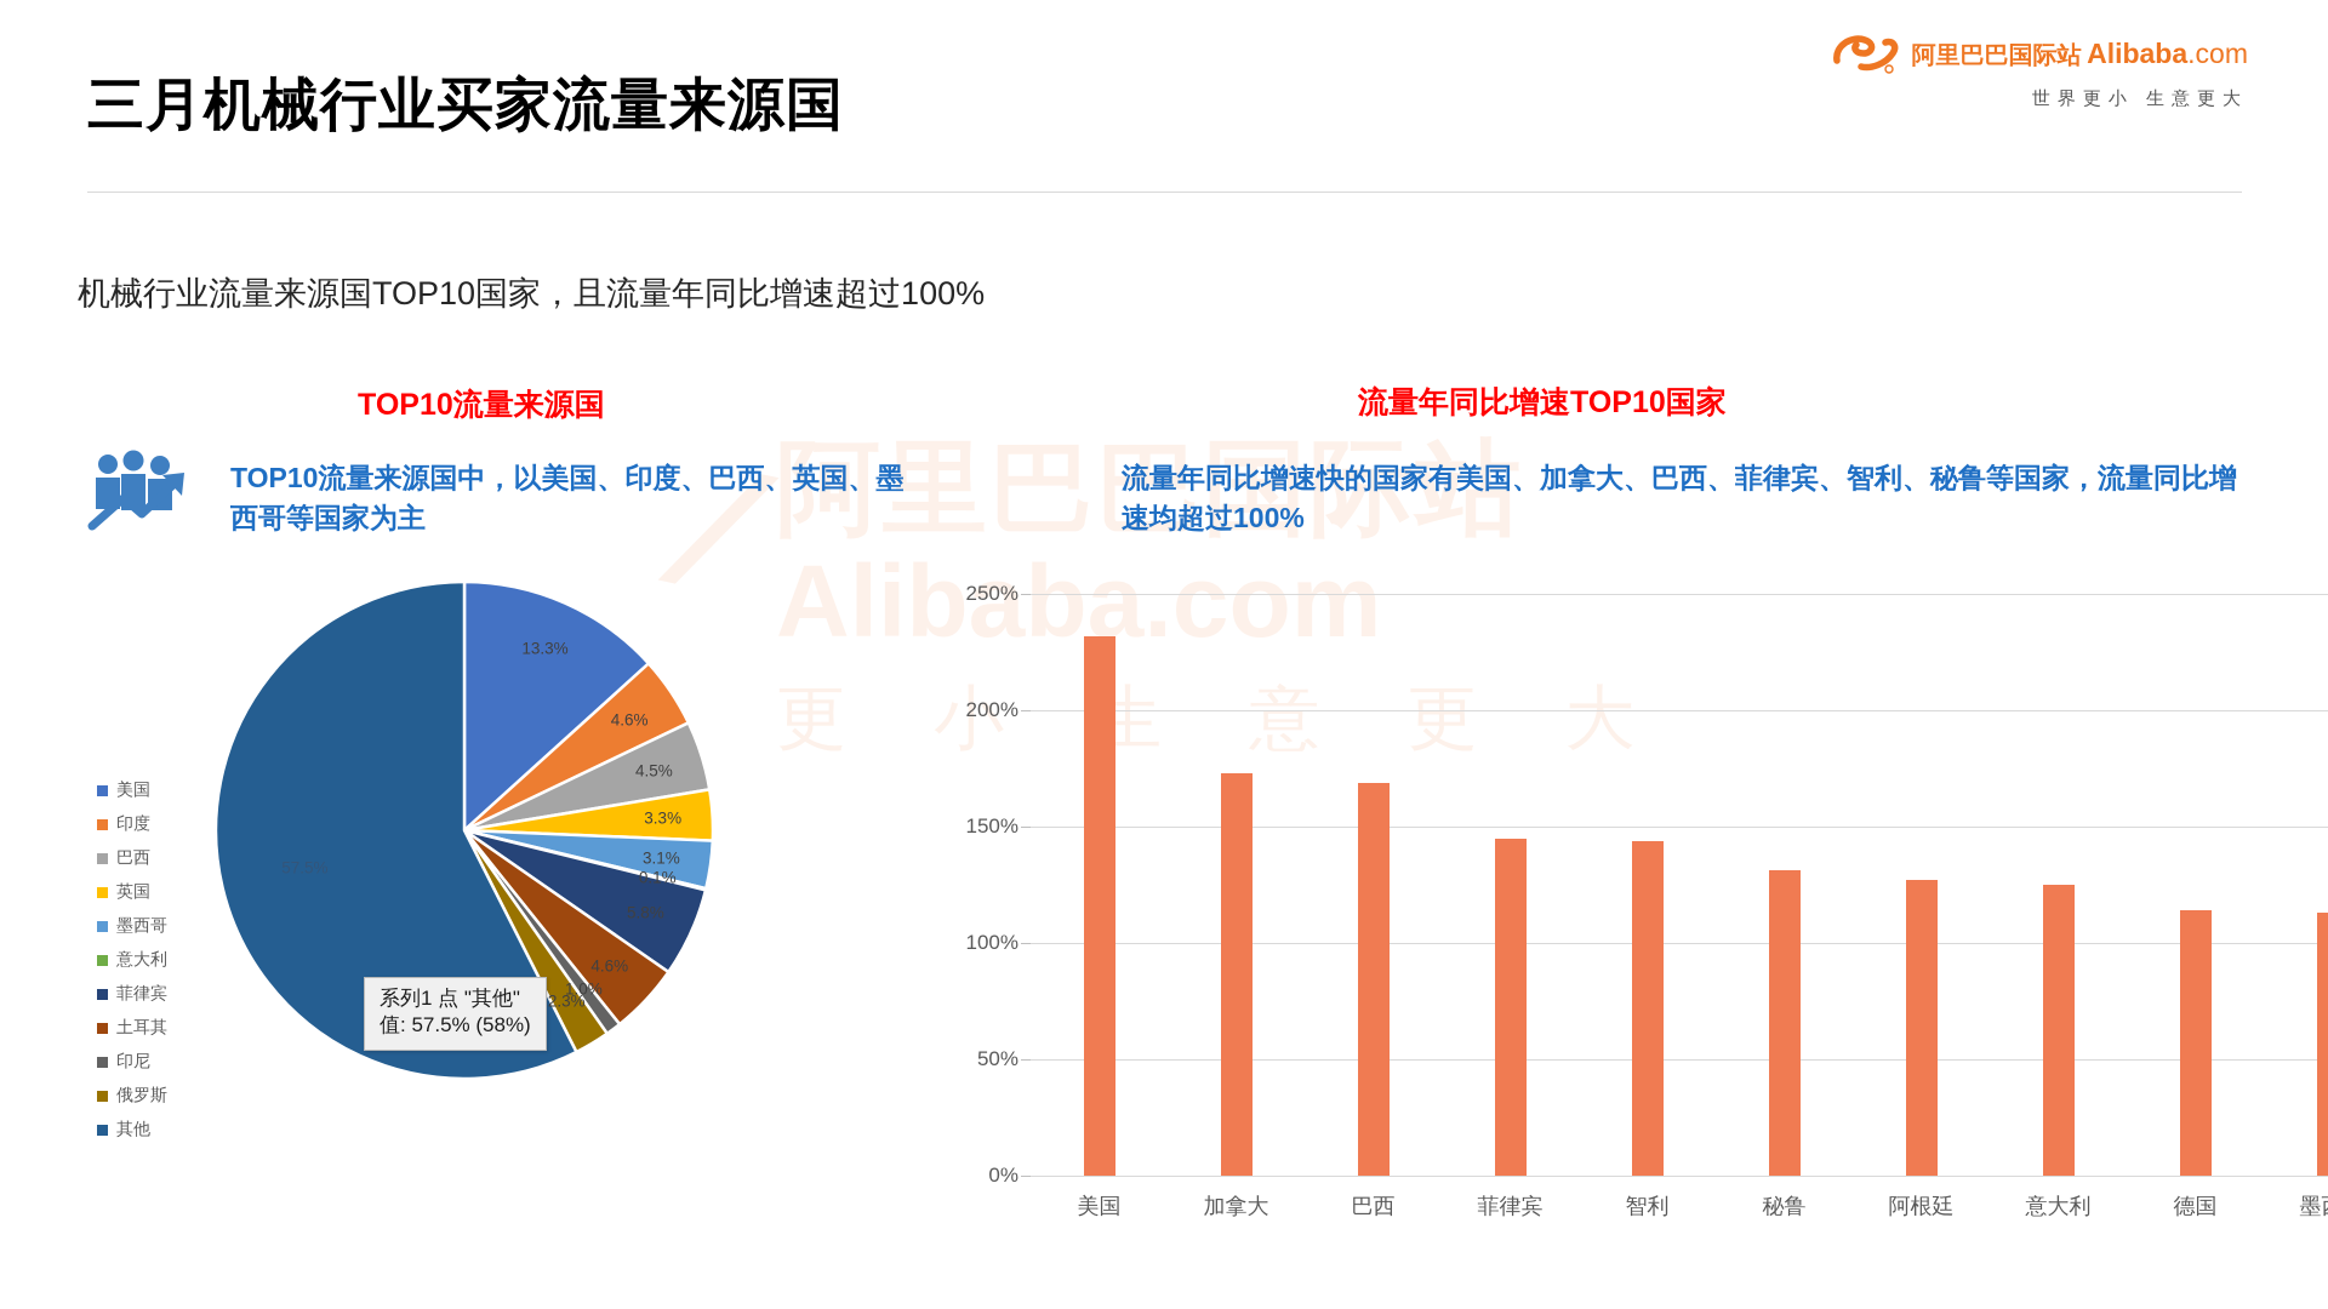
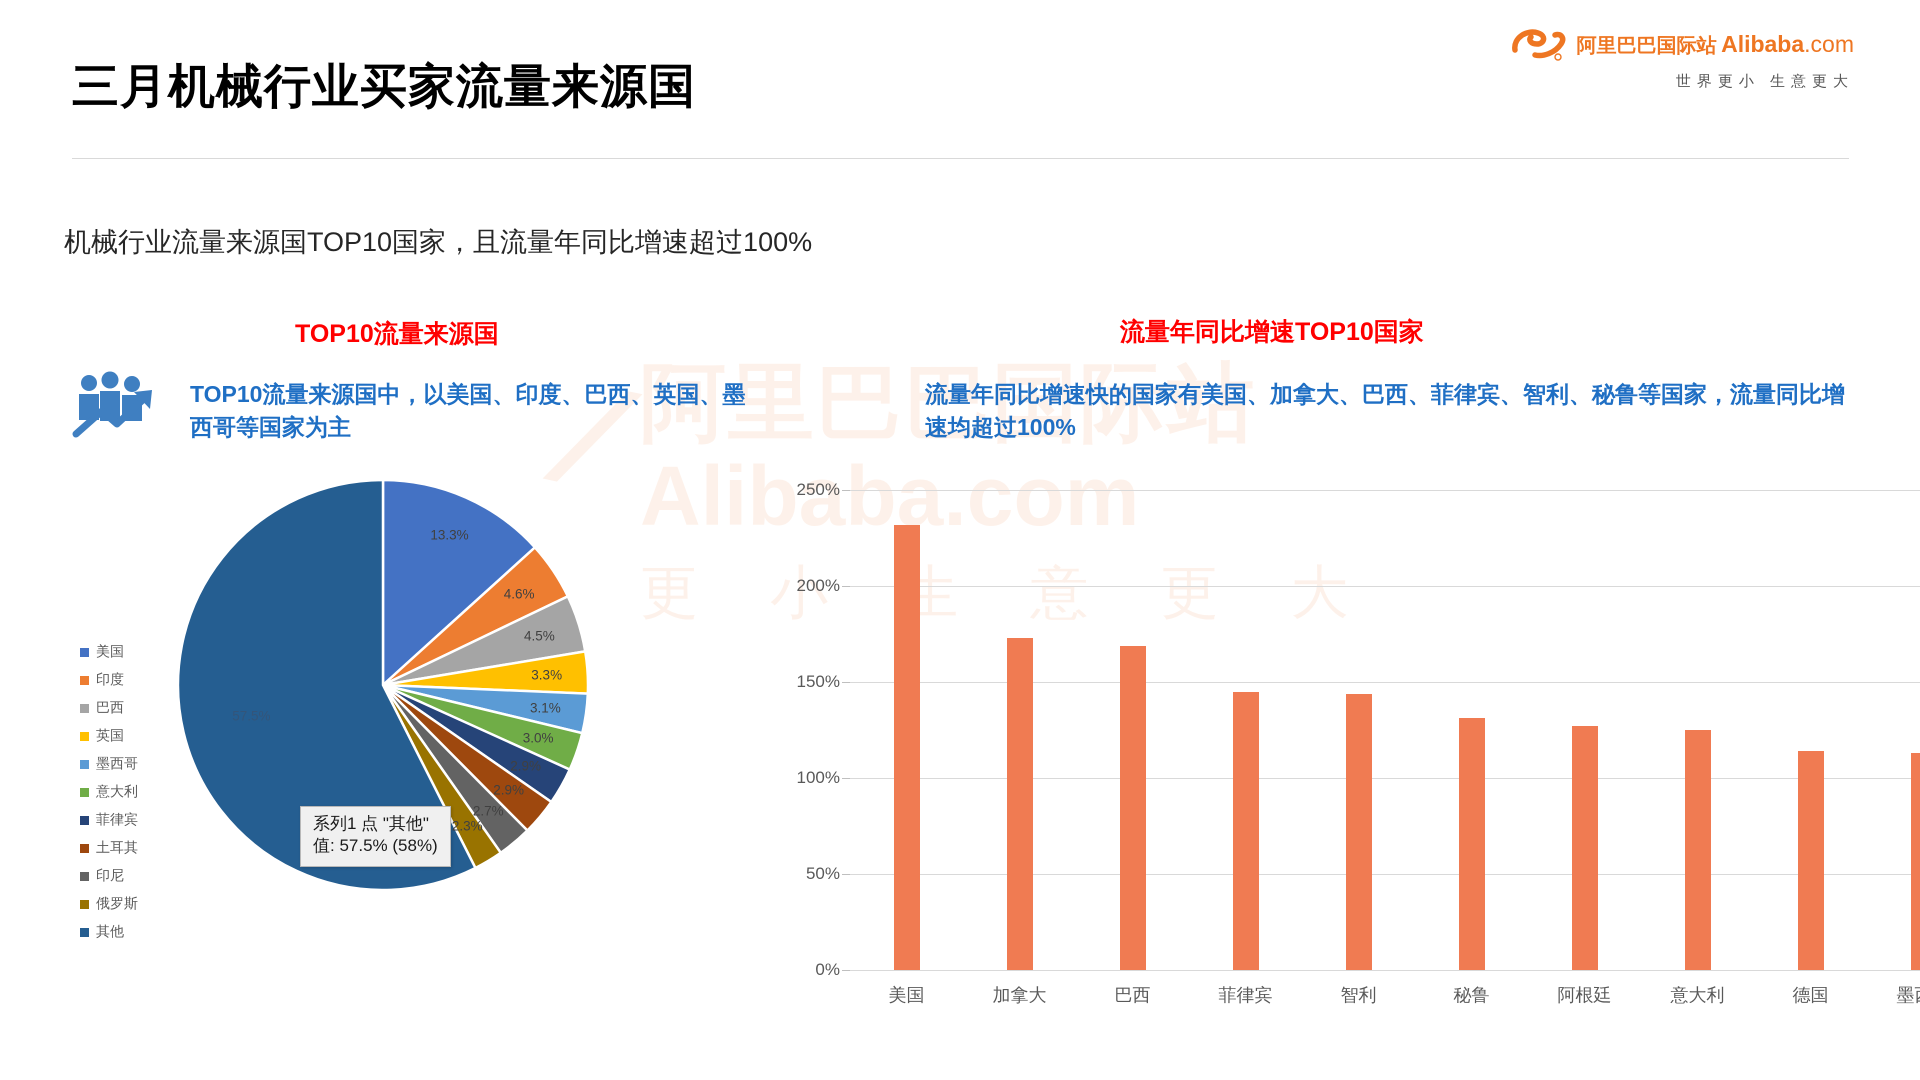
TOP10流量来源国/意大利: 0.1% -> 3.0%
TOP10流量来源国/菲律宾: 5.8% -> 2.9%
TOP10流量来源国/土耳其: 4.6% -> 2.9%
TOP10流量来源国/印尼: 1.0% -> 2.7%
